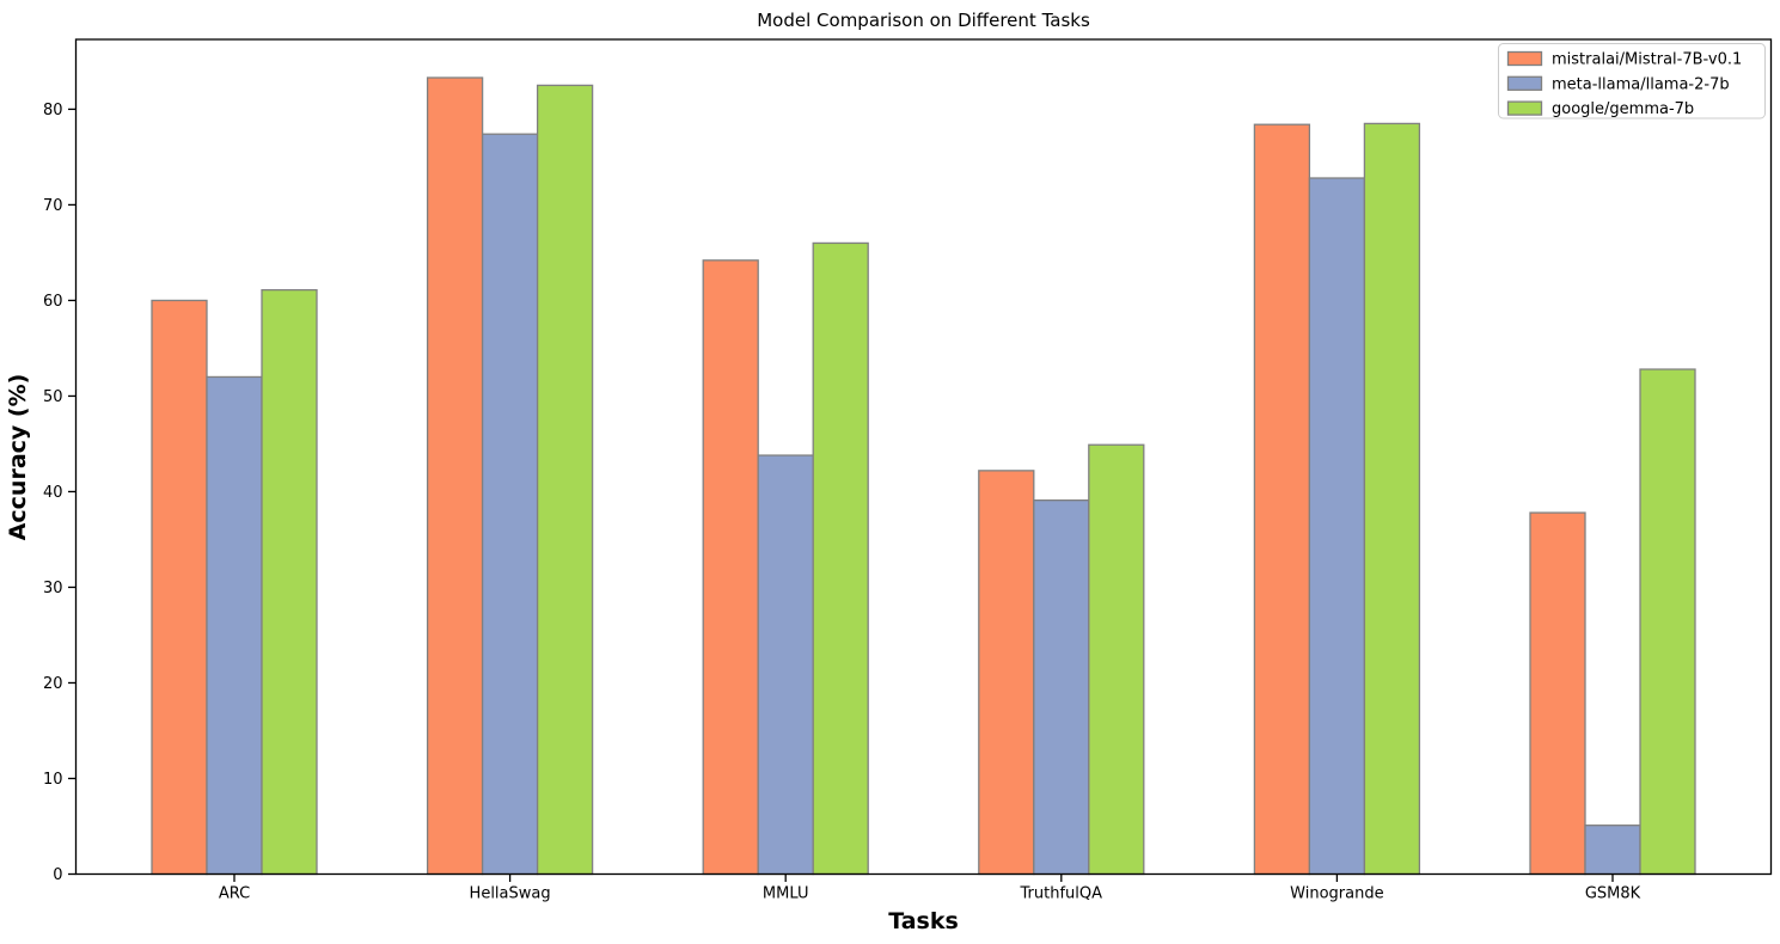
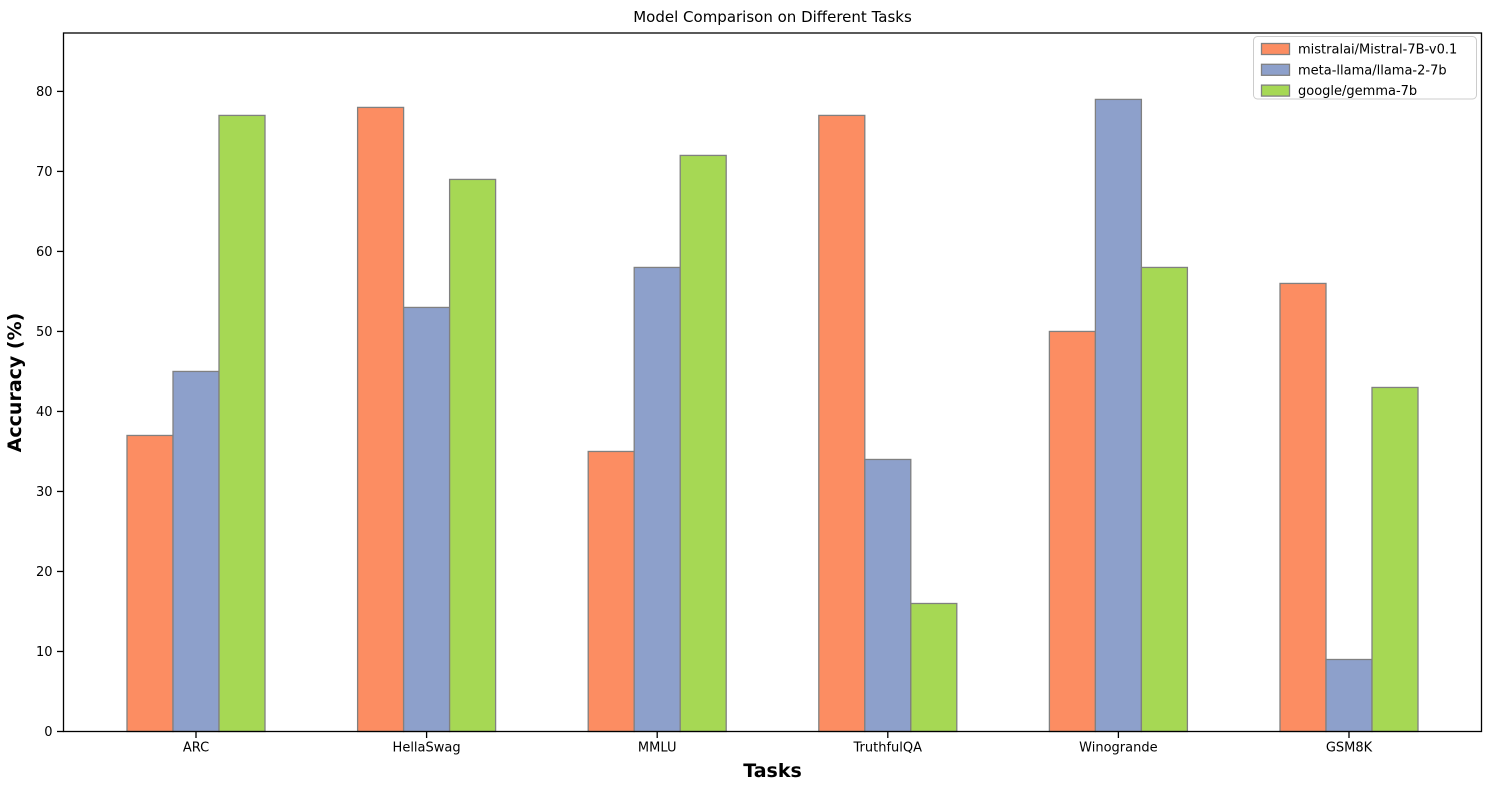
mistralai/Mistral-7B-v0.1/ARC: 60 -> 37
meta-llama/llama-2-7b/ARC: 52 -> 45
google/gemma-7b/ARC: 61 -> 77
mistralai/Mistral-7B-v0.1/HellaSwag: 83 -> 78
meta-llama/llama-2-7b/HellaSwag: 77 -> 53
google/gemma-7b/HellaSwag: 82 -> 69
mistralai/Mistral-7B-v0.1/MMLU: 64 -> 35
meta-llama/llama-2-7b/MMLU: 44 -> 58
google/gemma-7b/MMLU: 66 -> 72
mistralai/Mistral-7B-v0.1/TruthfulQA: 42 -> 77
meta-llama/llama-2-7b/TruthfulQA: 39 -> 34
google/gemma-7b/TruthfulQA: 45 -> 16
mistralai/Mistral-7B-v0.1/Winogrande: 78 -> 50
meta-llama/llama-2-7b/Winogrande: 73 -> 79
google/gemma-7b/Winogrande: 78 -> 58
mistralai/Mistral-7B-v0.1/GSM8K: 38 -> 56
meta-llama/llama-2-7b/GSM8K: 5 -> 9
google/gemma-7b/GSM8K: 53 -> 43
